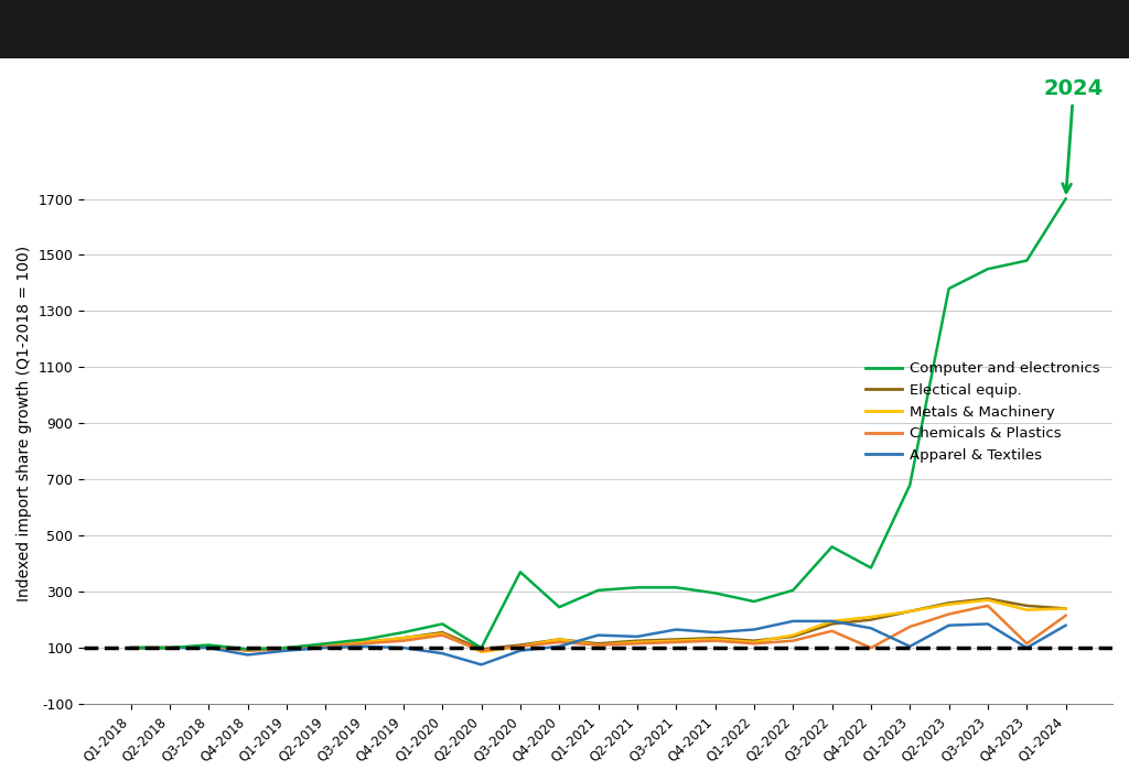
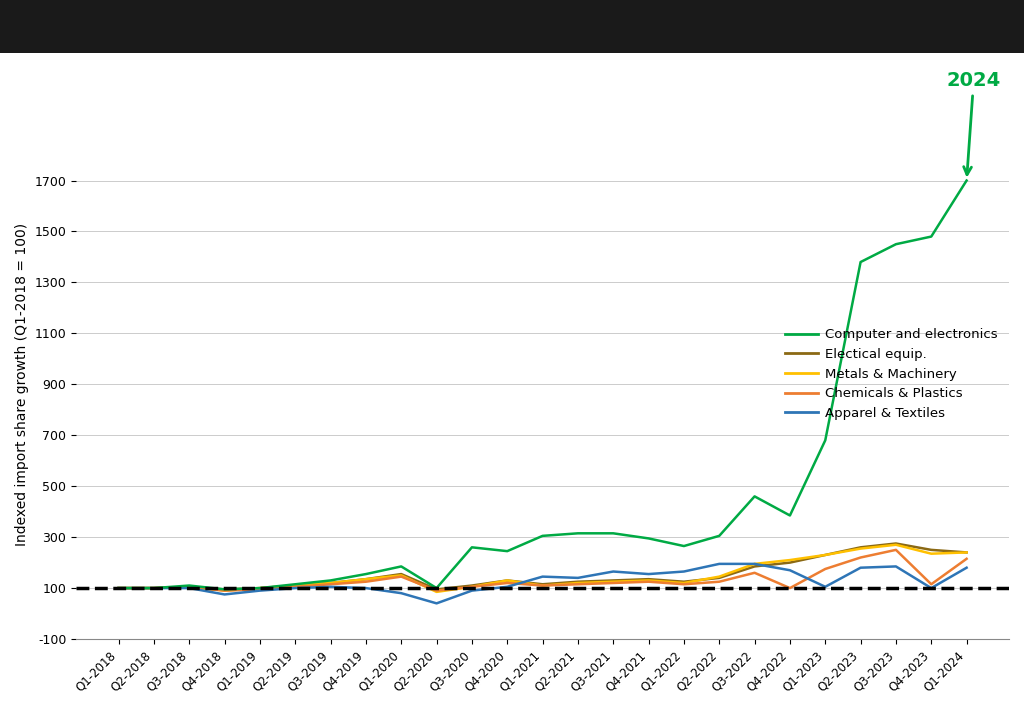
Computer and electronics/Q3-2020: 370 -> 260
